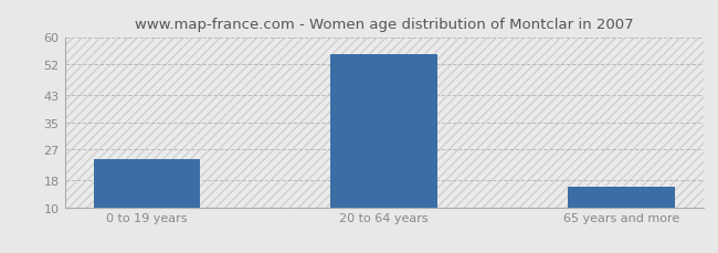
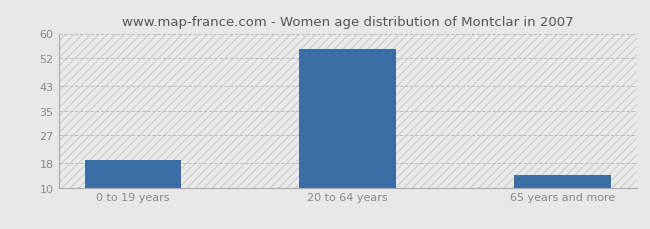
0 to 19 years: 24 -> 19
65 years and more: 16 -> 14
